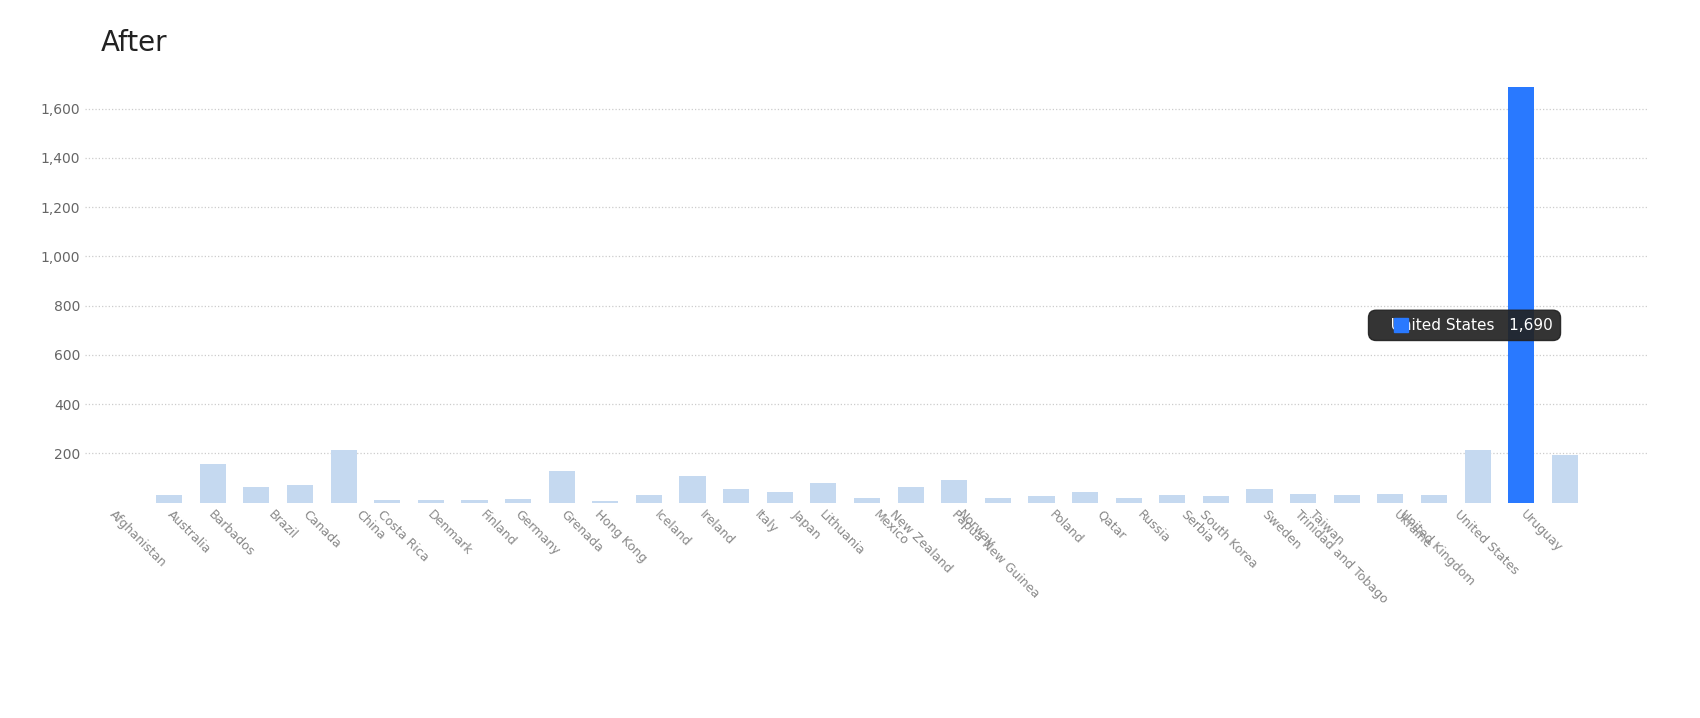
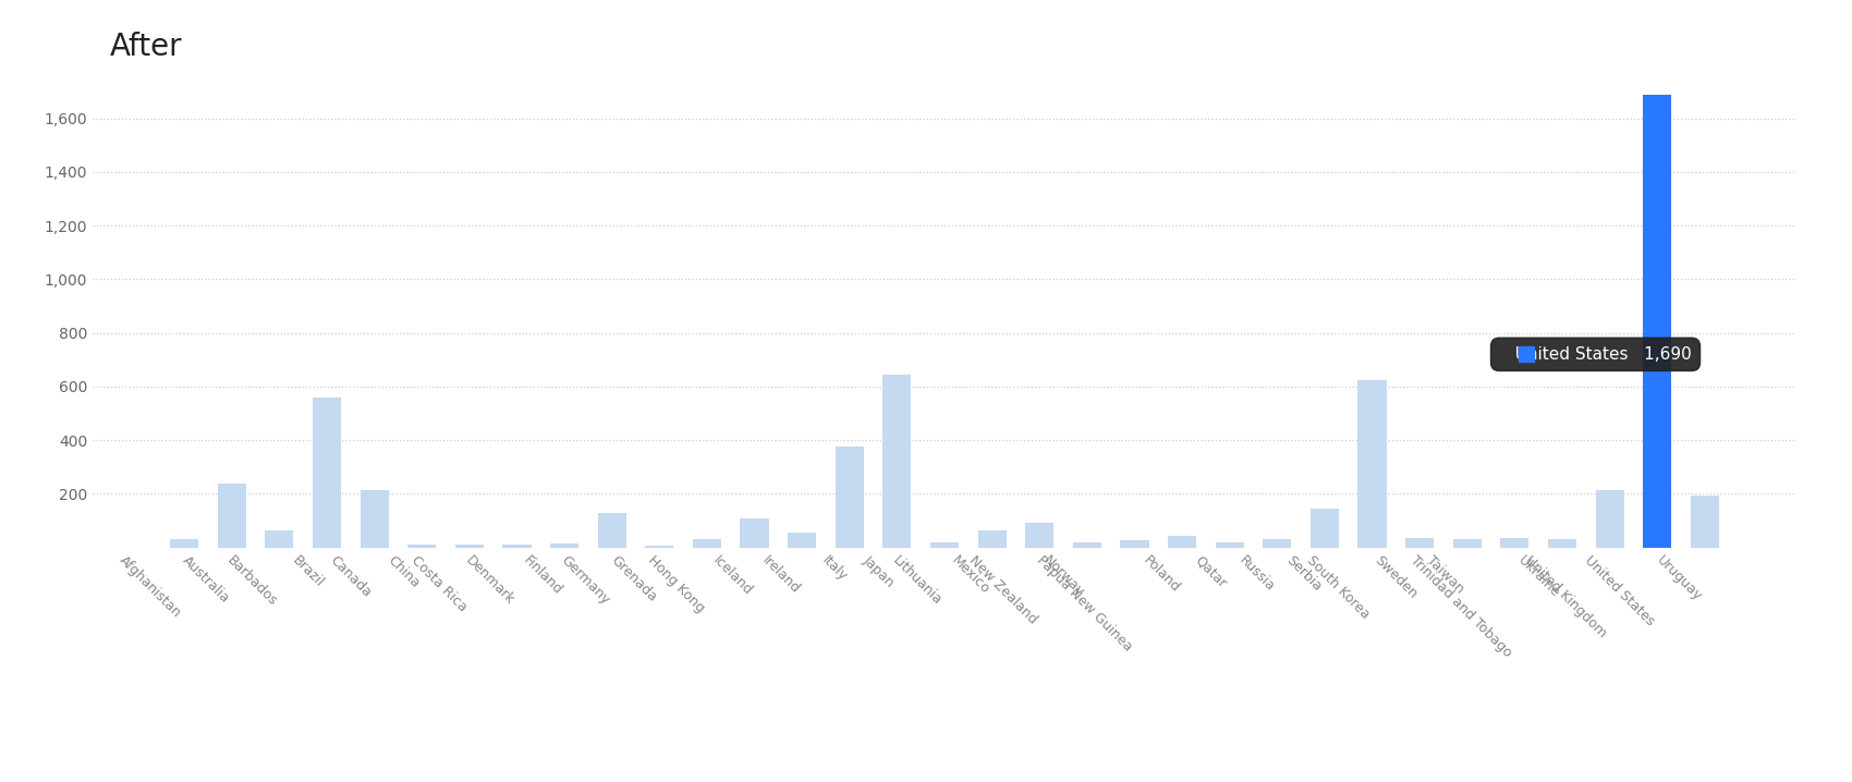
Australia: 155 -> 240
Brazil: 70 -> 560
Italy: 45 -> 375
Japan: 80 -> 645
Serbia: 25 -> 145
South Korea: 55 -> 625
